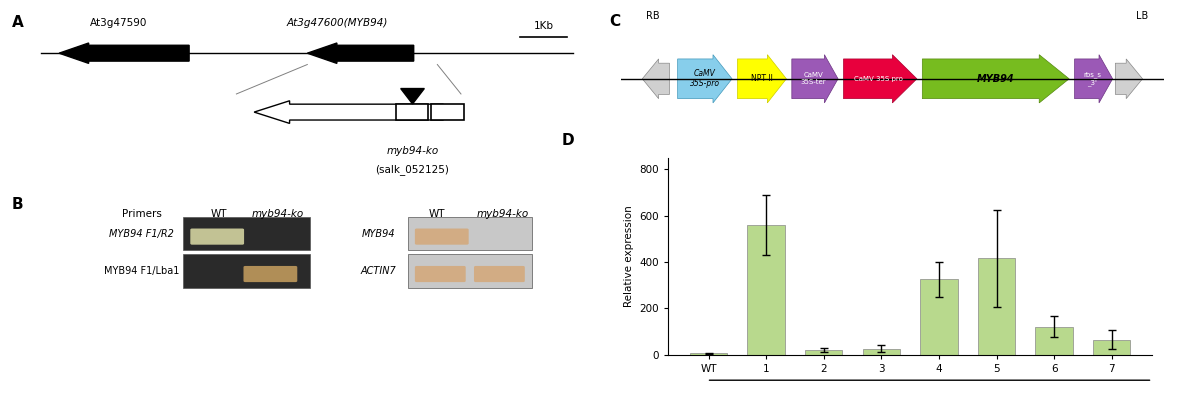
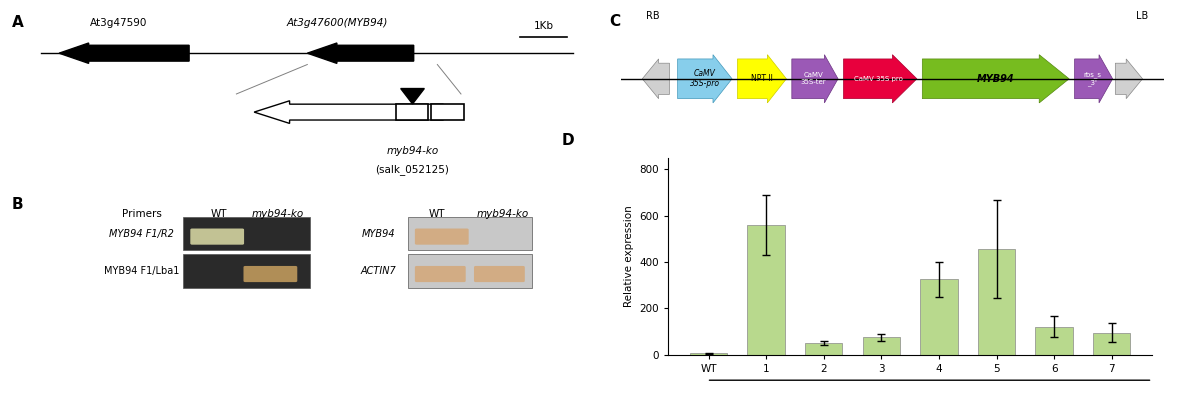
2: 20 -> 50
3: 25 -> 75
5: 415 -> 455
7: 65 -> 95
